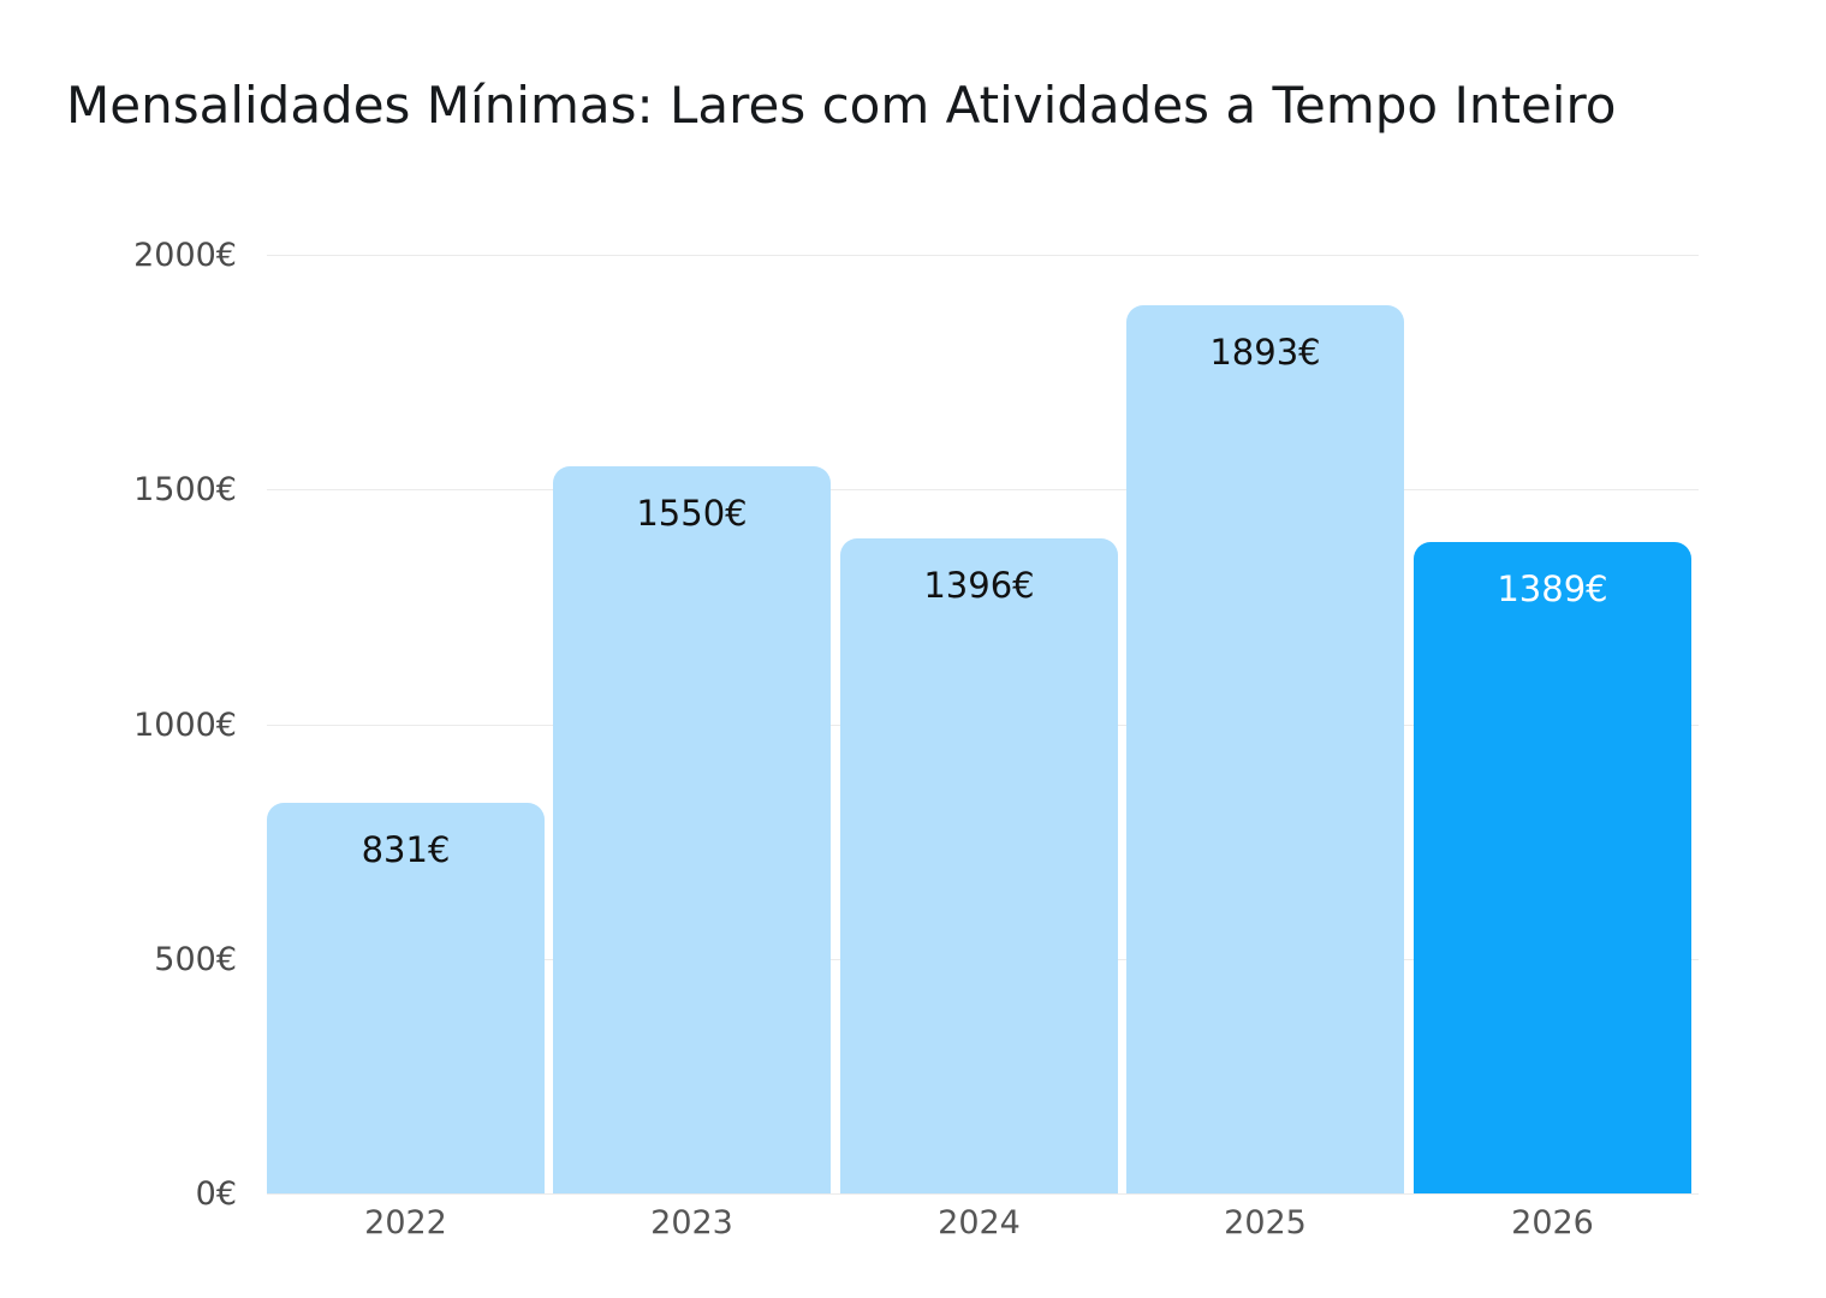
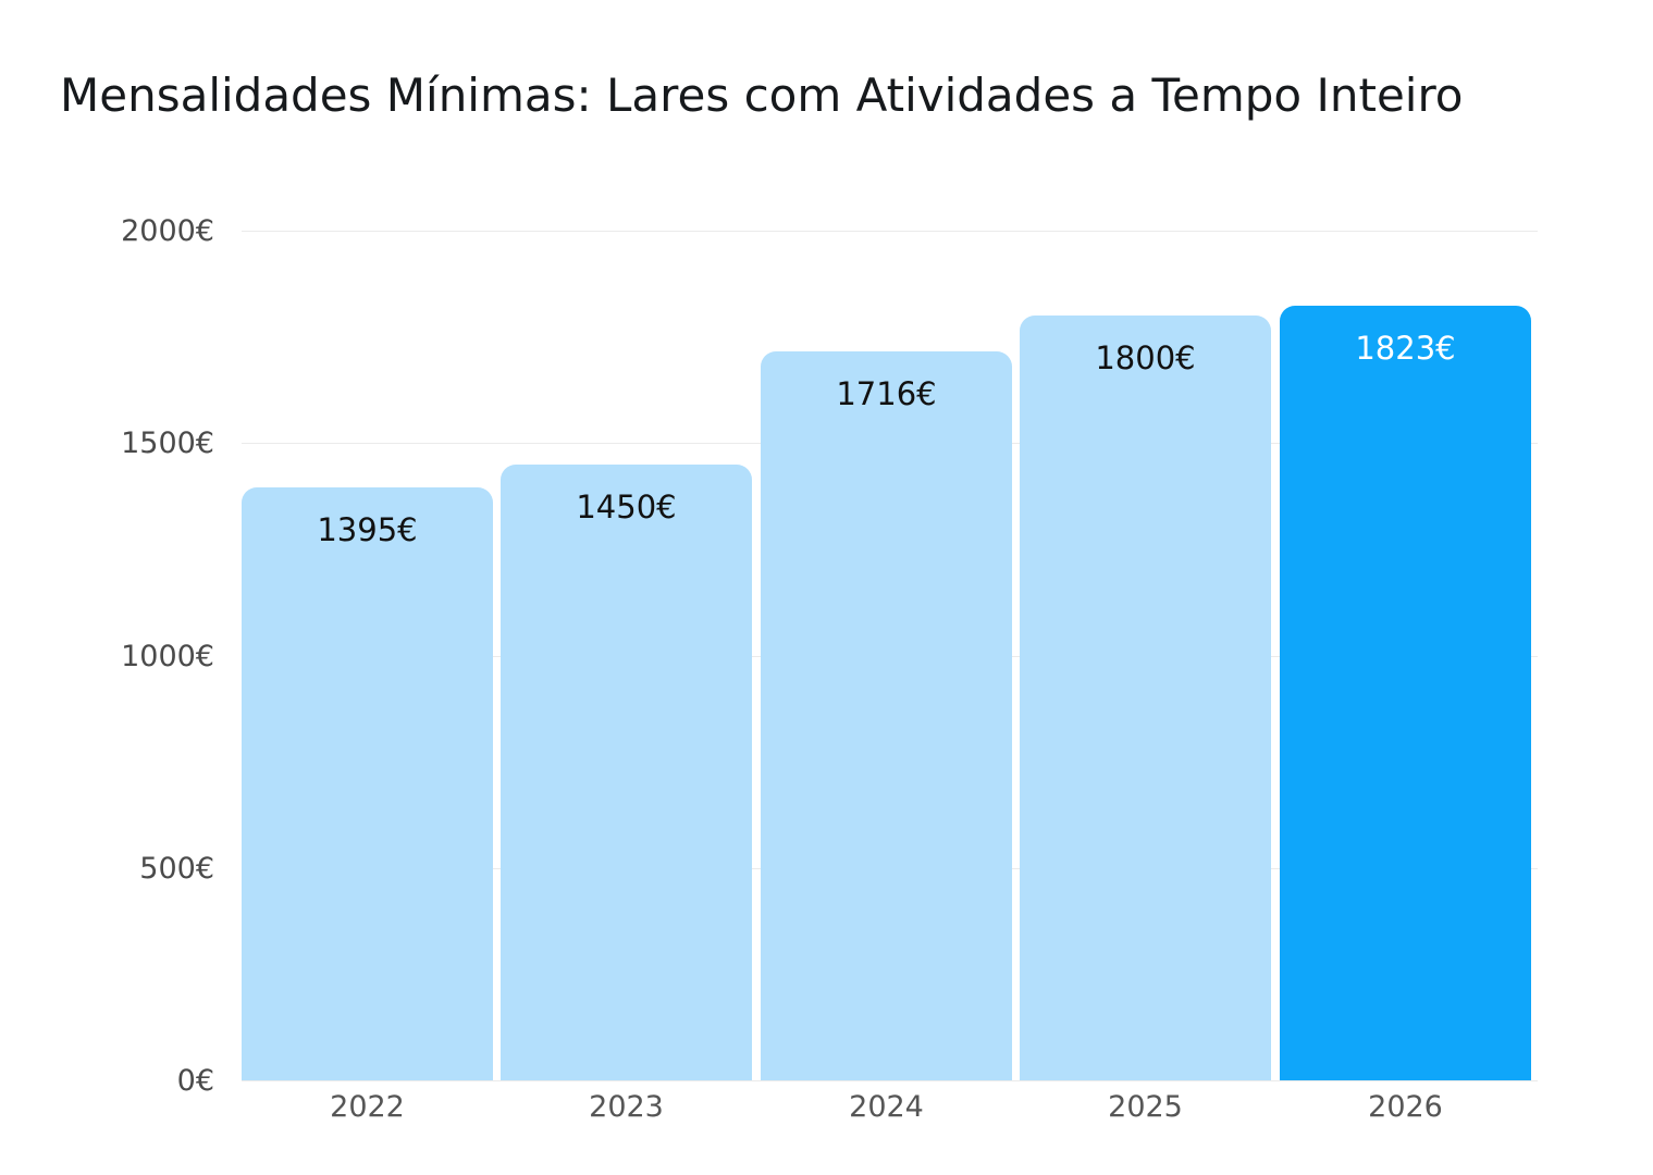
2022: 831 -> 1395
2023: 1550 -> 1450
2024: 1396 -> 1716
2025: 1893 -> 1800
2026: 1389 -> 1823
